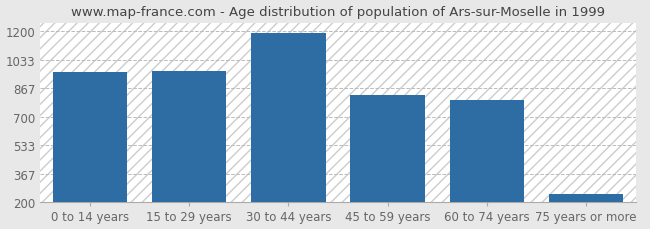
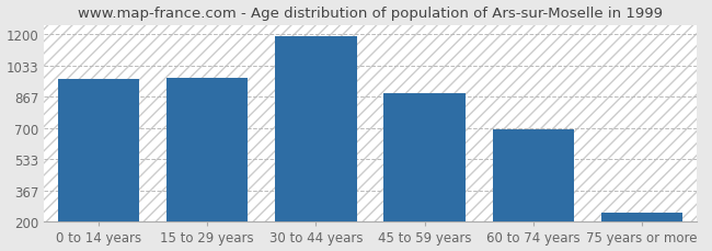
45 to 59 years: 830 -> 880
60 to 74 years: 800 -> 700
